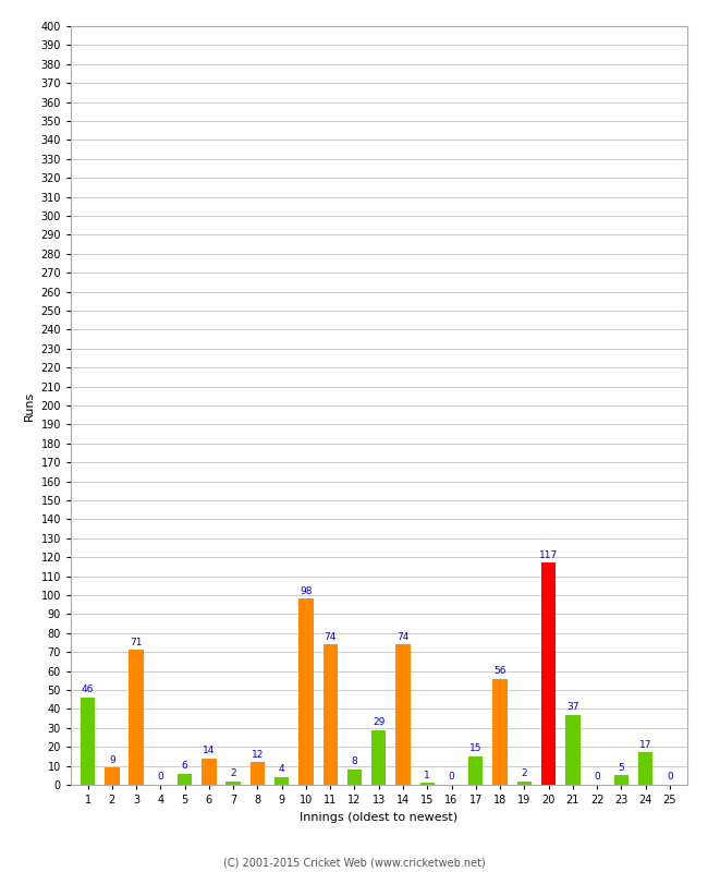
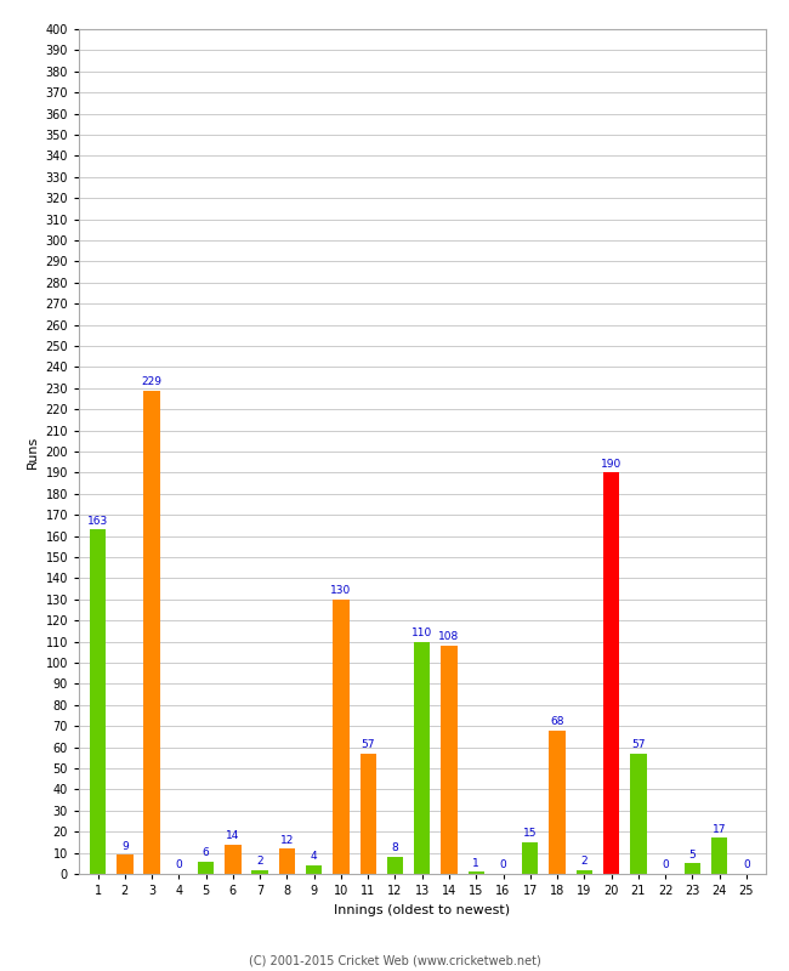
1: 46 -> 163
3: 71 -> 229
10: 98 -> 130
11: 74 -> 57
13: 29 -> 110
14: 74 -> 108
18: 56 -> 68
20: 117 -> 190
21: 37 -> 57
